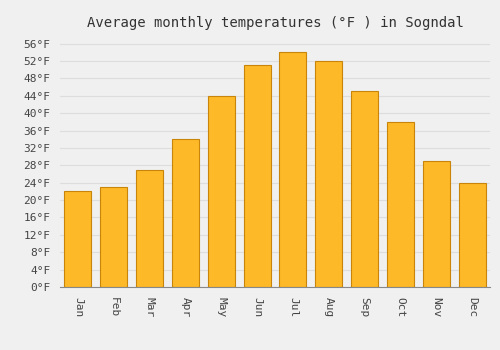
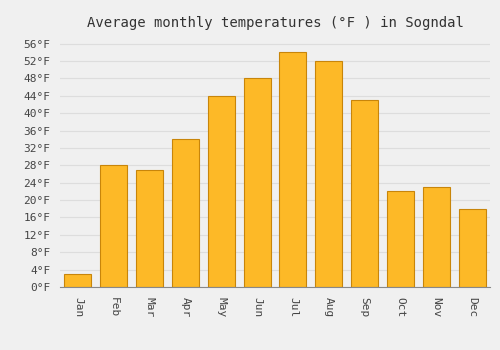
Jan: 22°F -> 3°F
Feb: 23°F -> 28°F
Jun: 51°F -> 48°F
Sep: 45°F -> 43°F
Oct: 38°F -> 22°F
Nov: 29°F -> 23°F
Dec: 24°F -> 18°F
